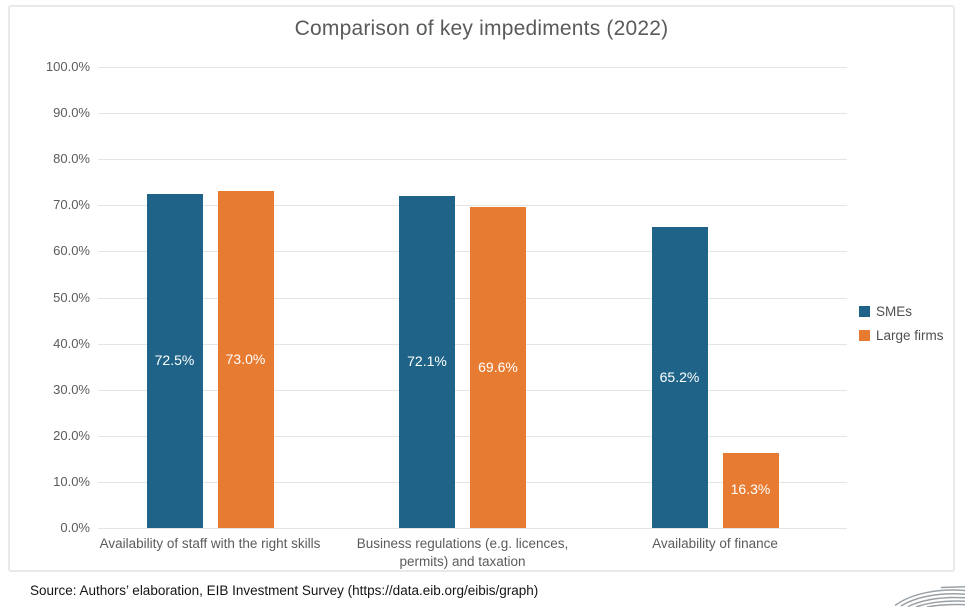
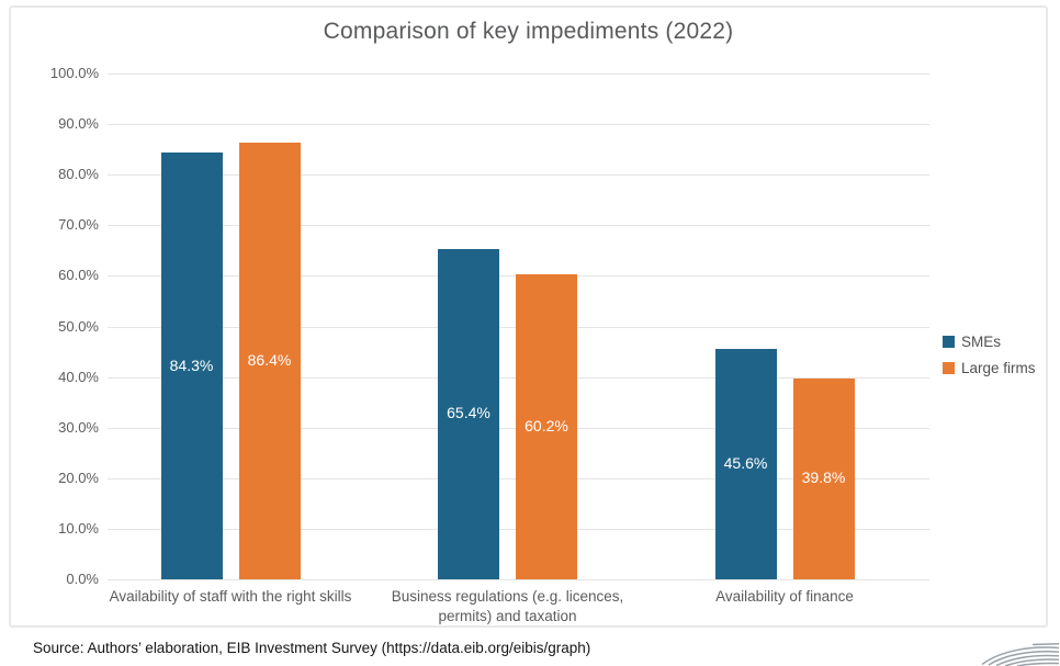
SMEs/Availability of staff with the right skills: 72.5% -> 84.3%
Large firms/Availability of staff with the right skills: 73.0% -> 86.4%
SMEs/Business regulations (e.g. licences, permits) and taxation: 72.1% -> 65.4%
Large firms/Business regulations (e.g. licences, permits) and taxation: 69.6% -> 60.2%
SMEs/Availability of finance: 65.2% -> 45.6%
Large firms/Availability of finance: 16.3% -> 39.8%
